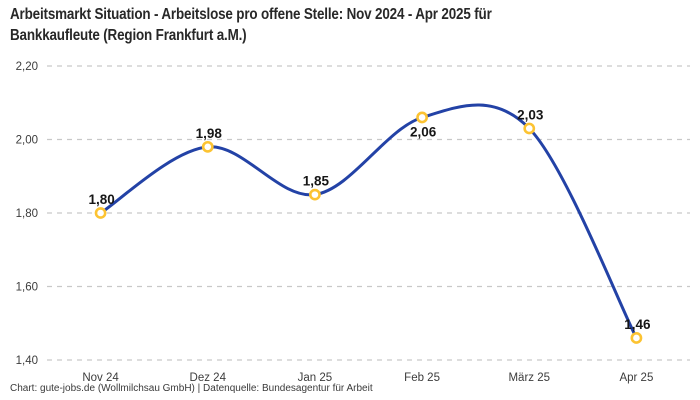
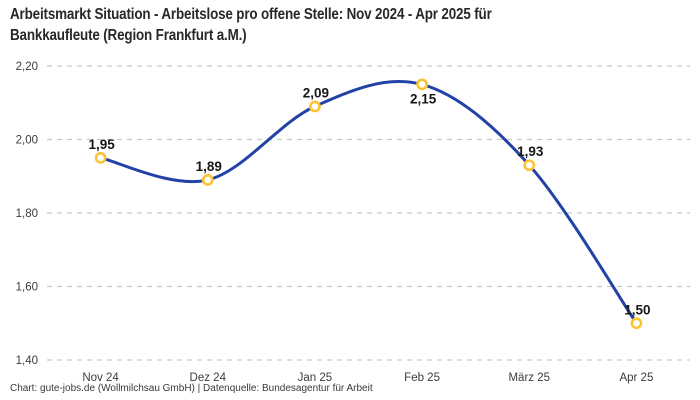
Nov 24: 1,80 -> 1,95
Dez 24: 1,98 -> 1,89
Jan 25: 1,85 -> 2,09
Feb 25: 2,06 -> 2,15
März 25: 2,03 -> 1,93
Apr 25: 1,46 -> 1,50
